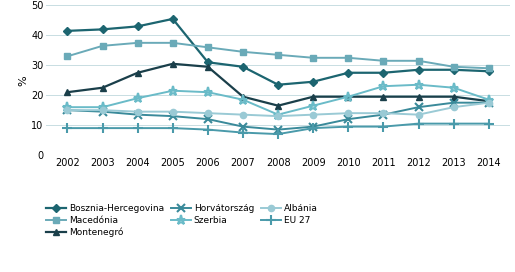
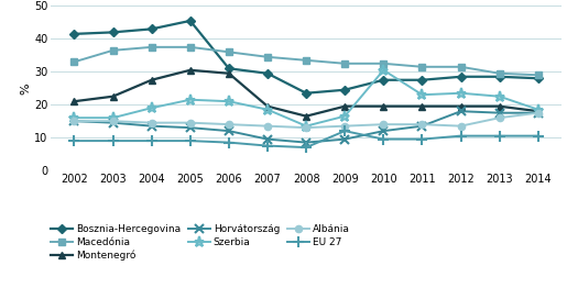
EU 27/2009: 9.0 -> 12.0
Szerbia/2010: 19.5 -> 30.5
Horvátország/2012: 16.0 -> 18.0
